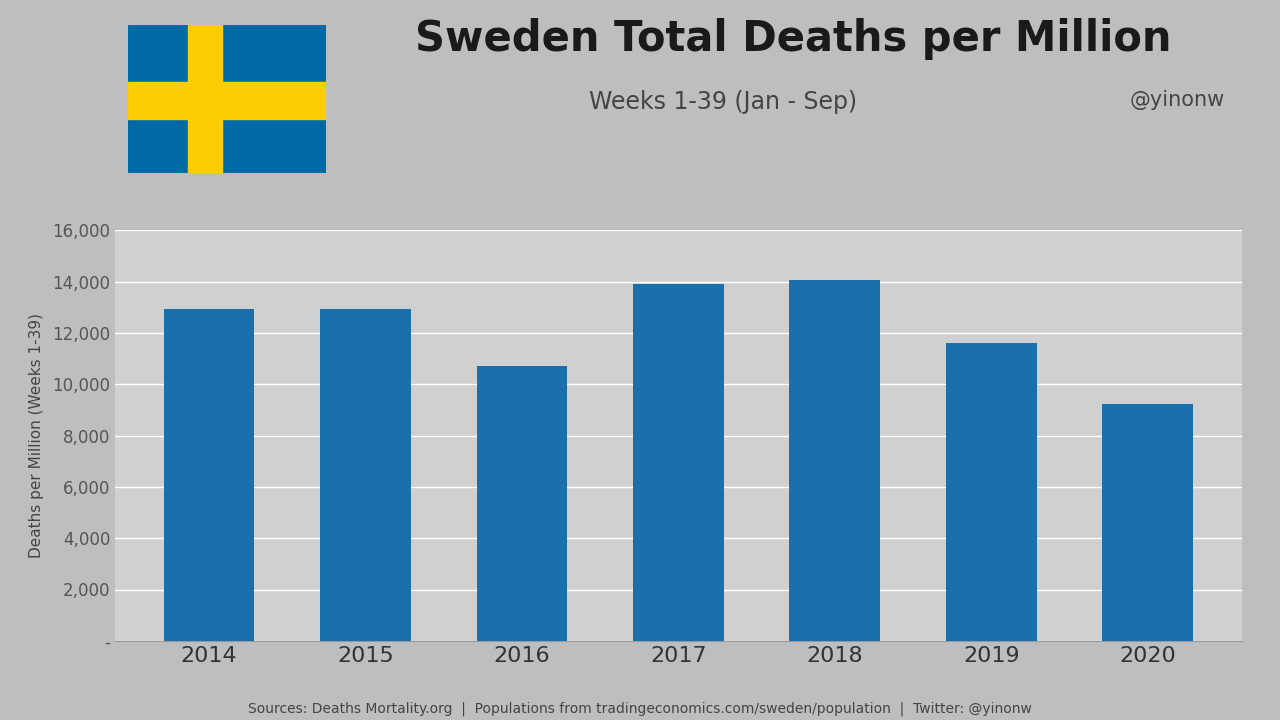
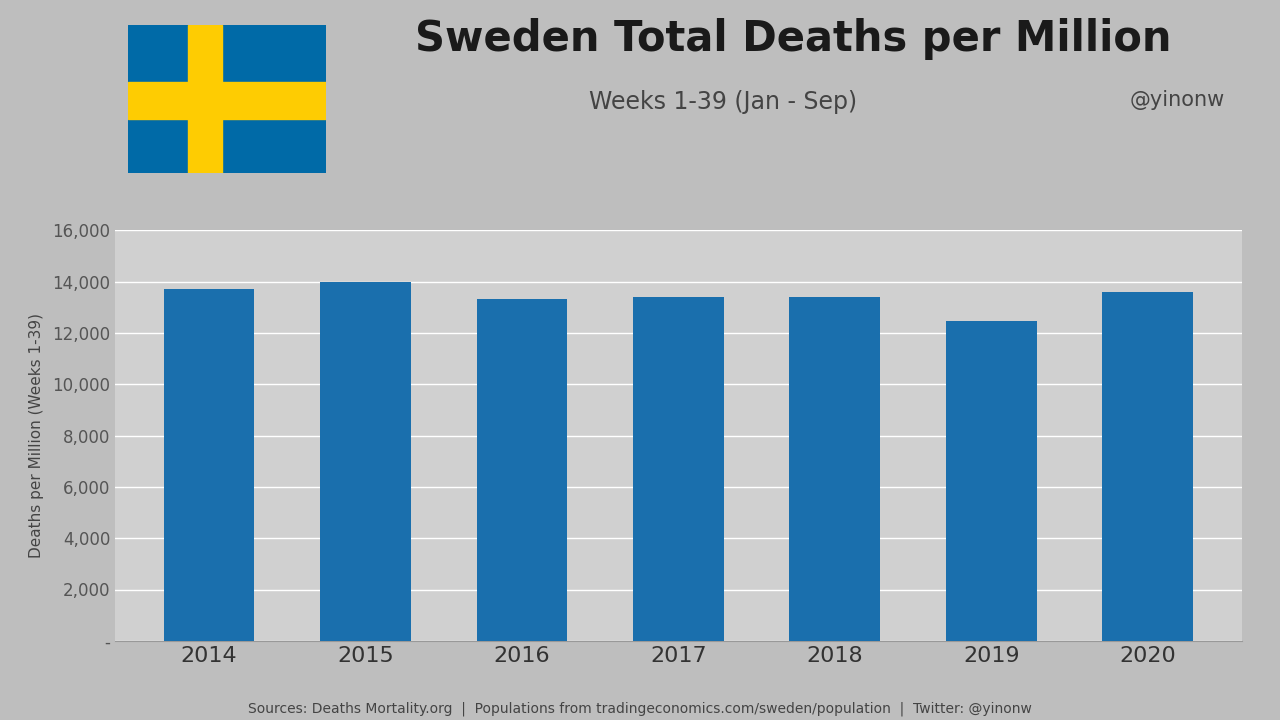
2014: 12,950 -> 13,700
2015: 12,950 -> 13,970
2016: 10,700 -> 13,330
2017: 13,900 -> 13,390
2018: 14,050 -> 13,390
2019: 11,600 -> 12,480
2020: 9,250 -> 13,590
